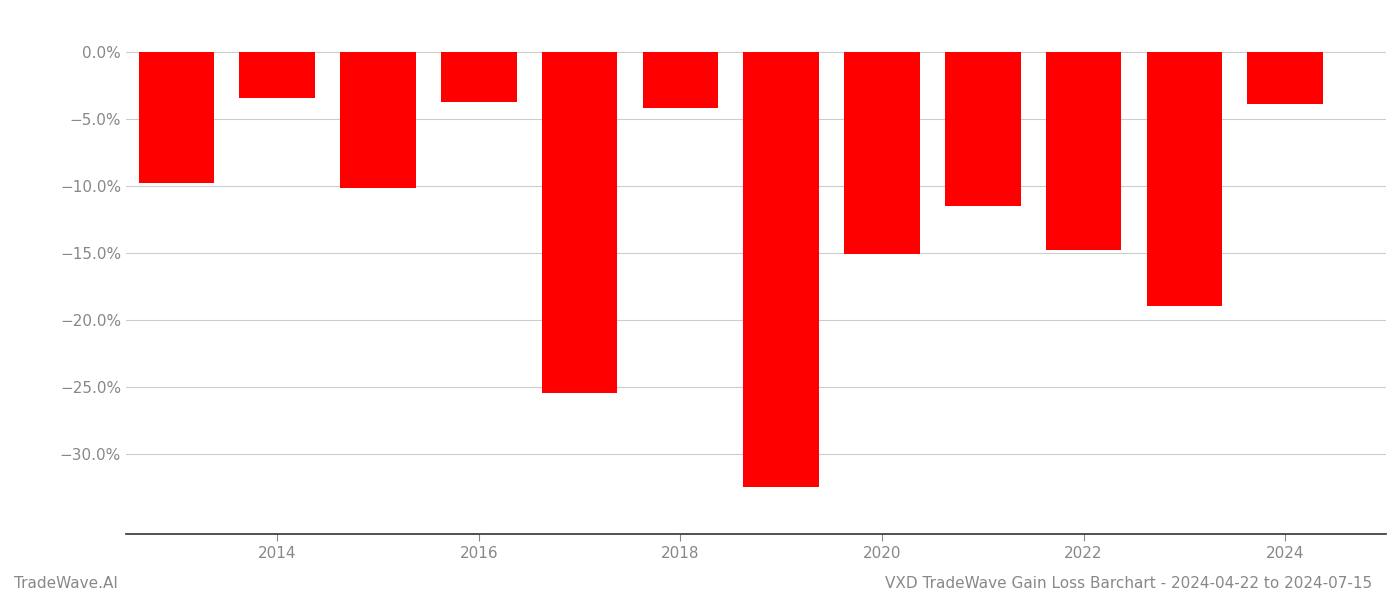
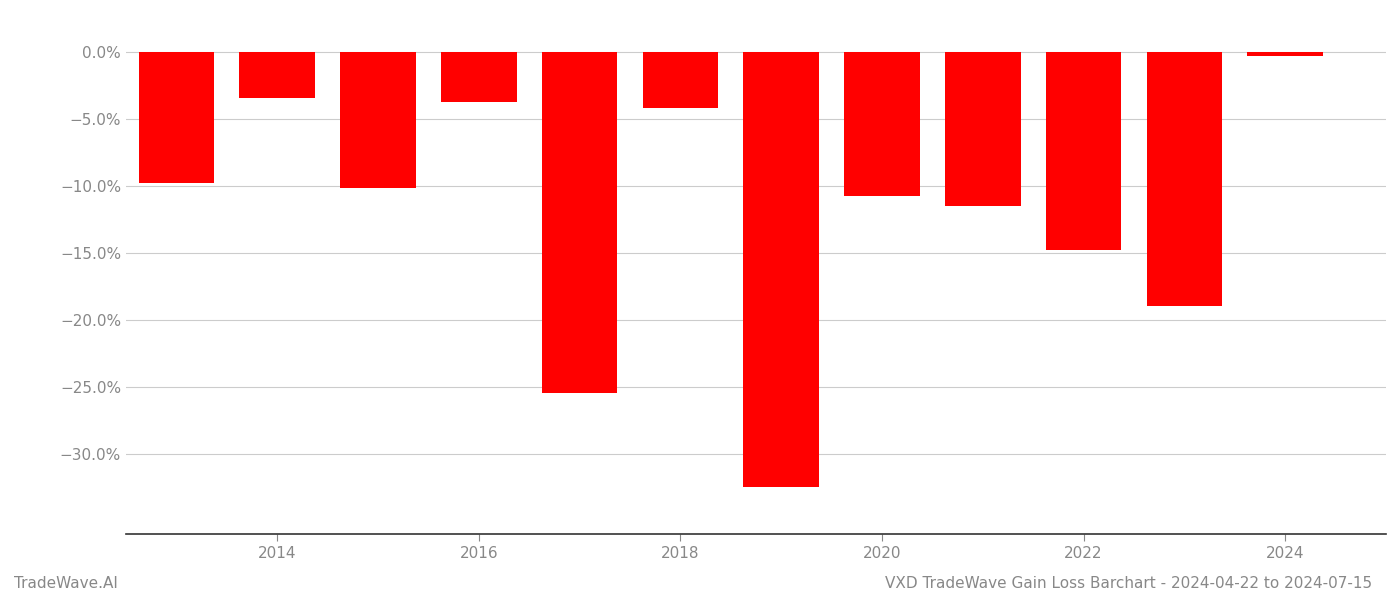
2020: -15.1% -> -10.8%
2024: -3.9% -> -0.3%
